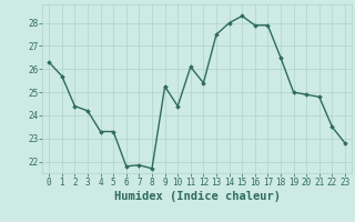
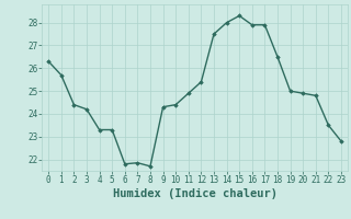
9: 25.25 -> 24.30
11: 26.10 -> 24.90
